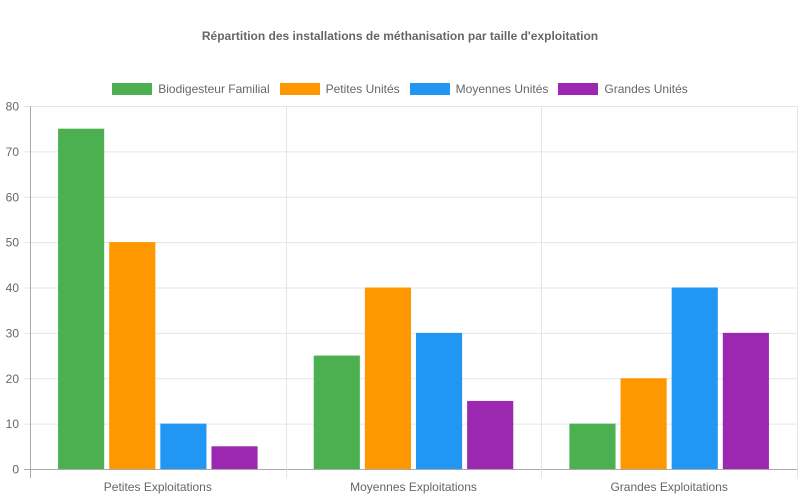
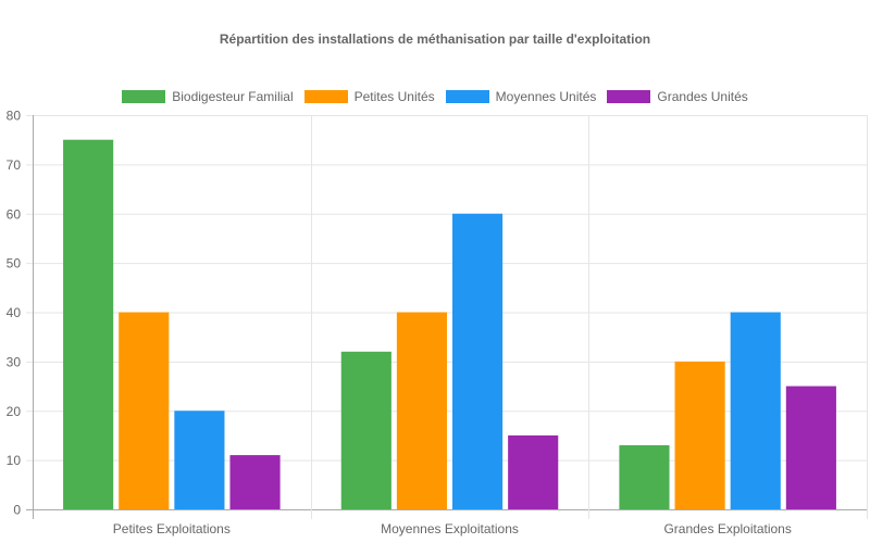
Petites Unités/Petites Exploitations: 50 -> 40
Moyennes Unités/Petites Exploitations: 10 -> 20
Grandes Unités/Petites Exploitations: 5 -> 11
Biodigesteur Familial/Moyennes Exploitations: 25 -> 32
Moyennes Unités/Moyennes Exploitations: 30 -> 60
Biodigesteur Familial/Grandes Exploitations: 10 -> 13
Petites Unités/Grandes Exploitations: 20 -> 30
Grandes Unités/Grandes Exploitations: 30 -> 25
